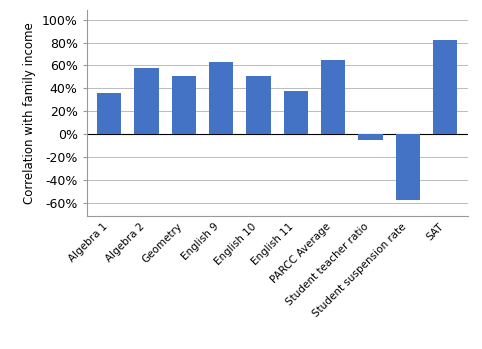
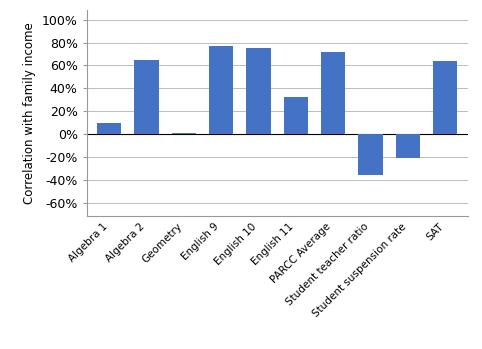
Algebra 1: 36% -> 10%
Algebra 2: 58% -> 65%
Geometry: 51% -> 1%
English 9: 63% -> 77%
English 10: 51% -> 75%
English 11: 38% -> 32%
PARCC Average: 65% -> 72%
Student teacher ratio: -5% -> -36%
Student suspension rate: -58% -> -21%
SAT: 82% -> 64%
